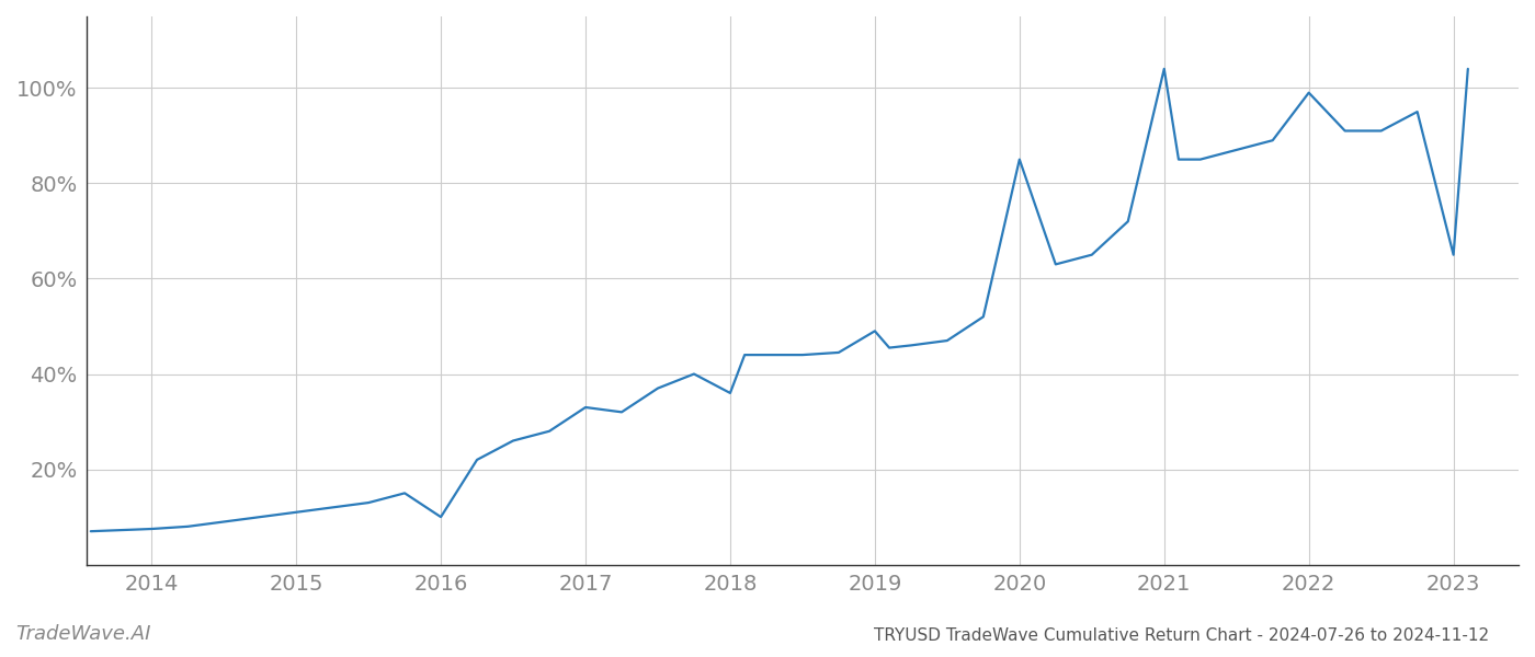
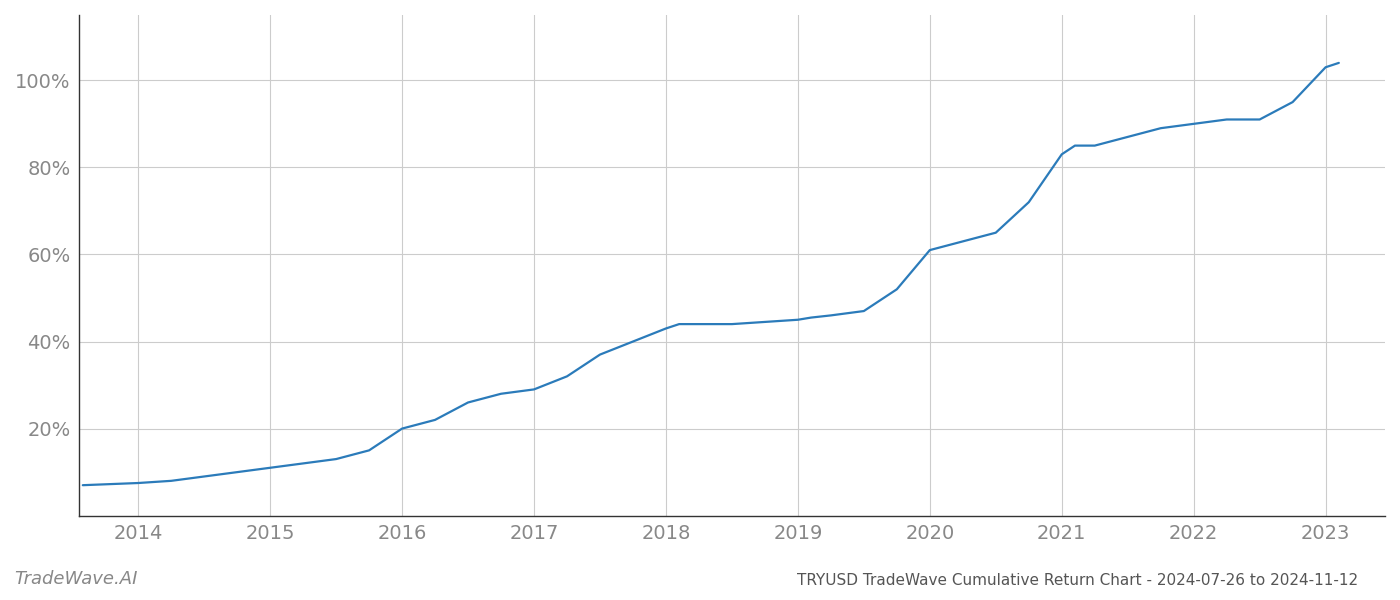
2016: 10.0% -> 20.0%
2017: 33.0% -> 29.0%
2018: 36.0% -> 43.0%
2019: 49.0% -> 45.0%
2020: 85.0% -> 61.0%
2021: 104.0% -> 83.0%
2022: 99.0% -> 90.0%
2023: 65.0% -> 103.0%
